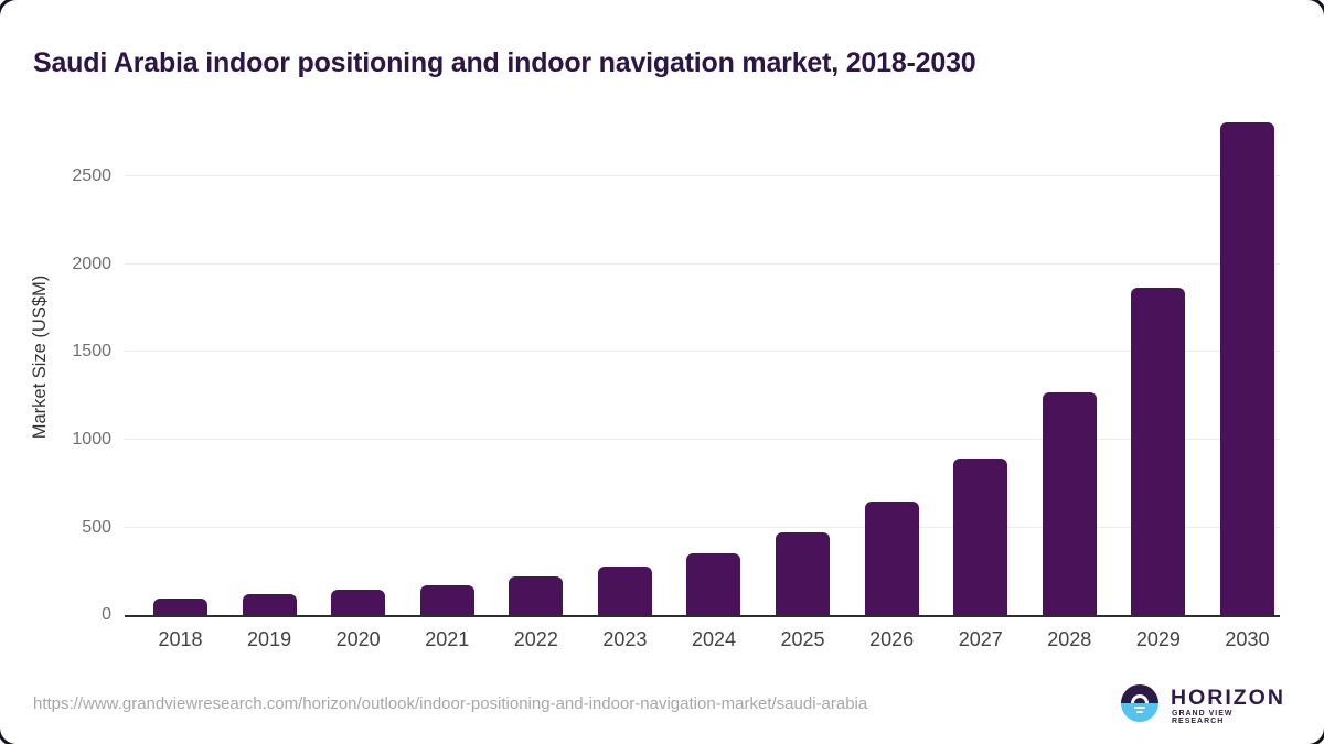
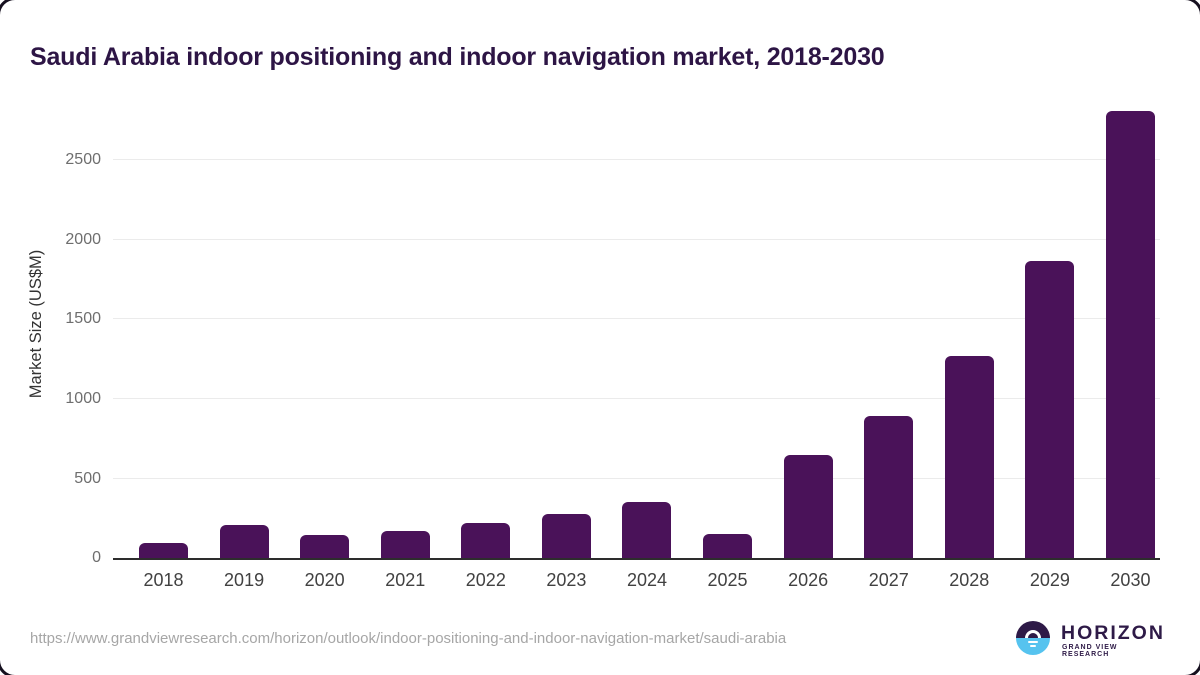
2019: 120 -> 210
2025: 470 -> 150
